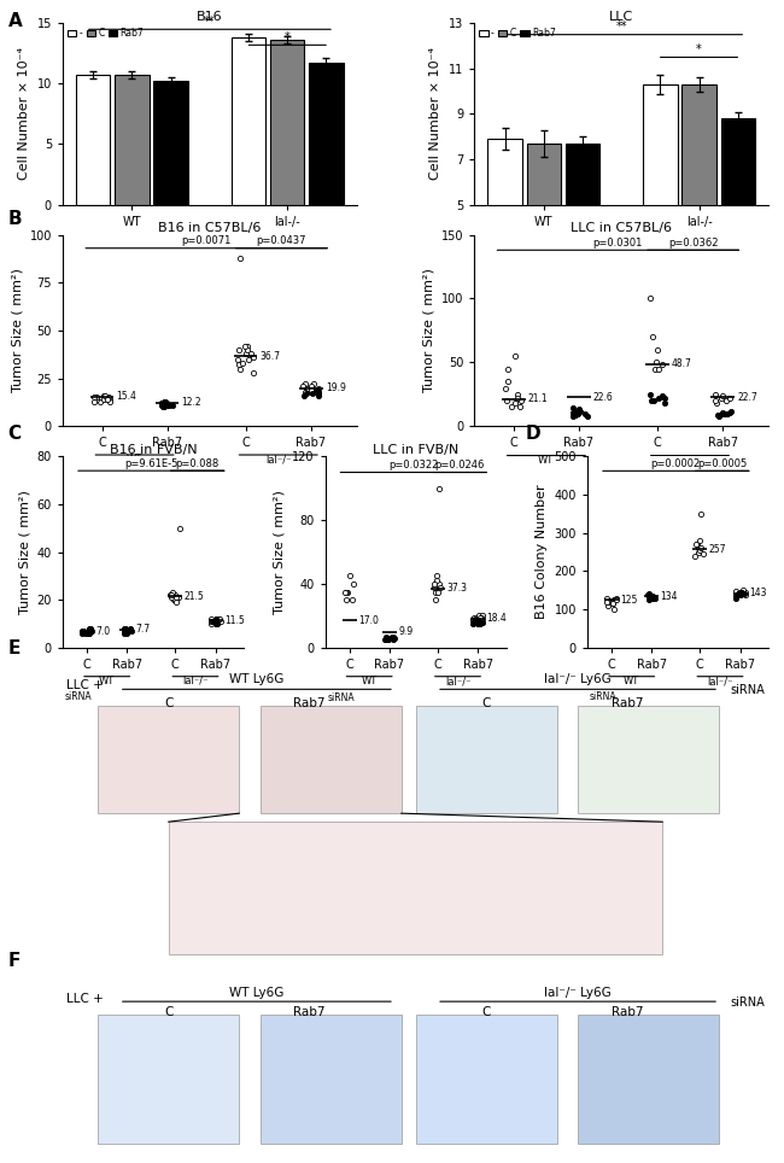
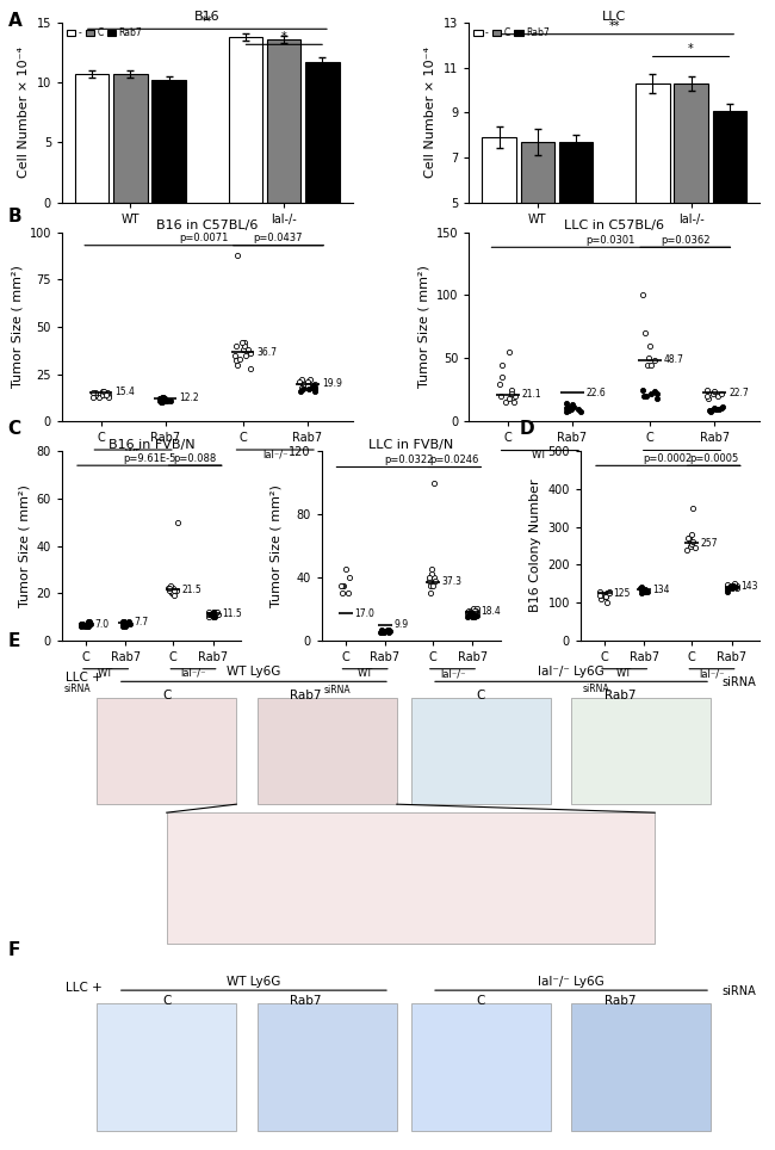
LLC/Rab7/lal-/-: 8.8 -> 9.1
